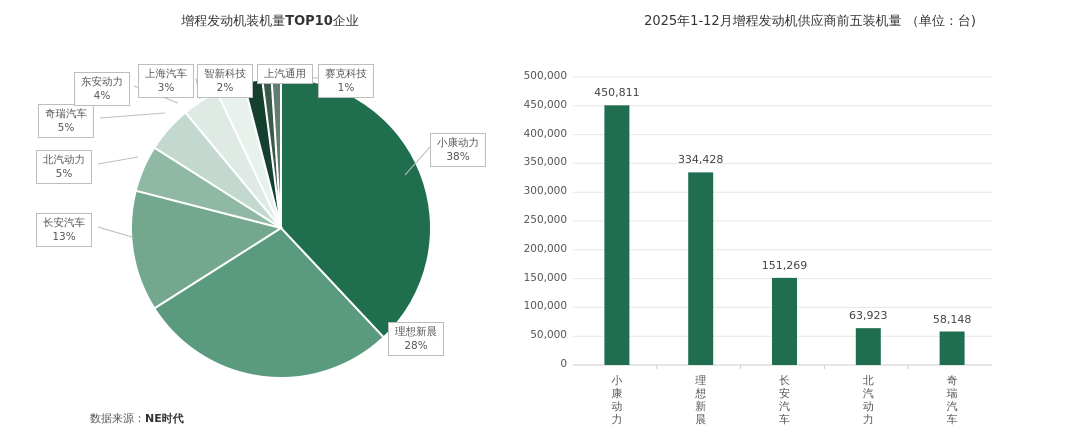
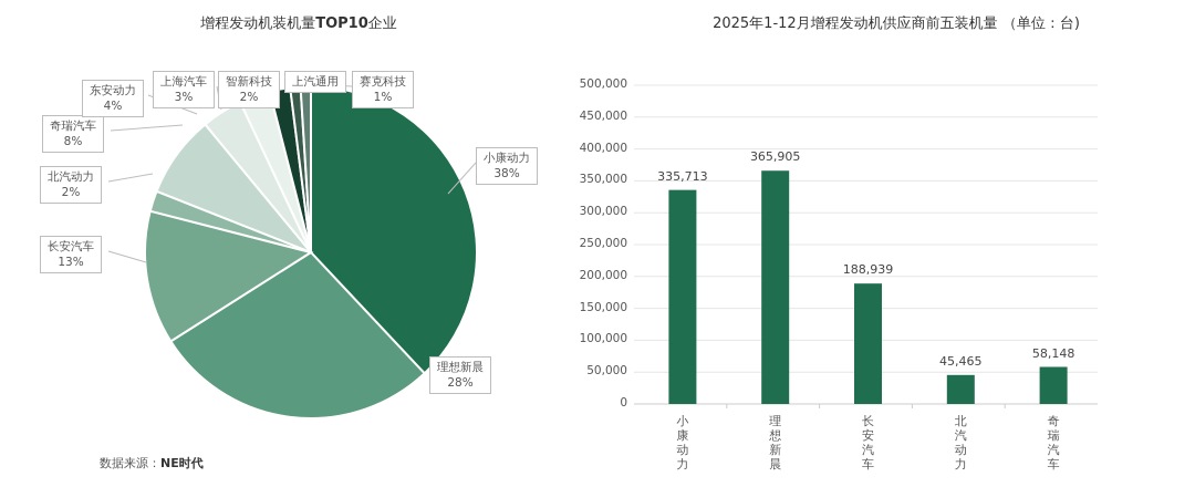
增程发动机装机量TOP10企业/北汽动力: 5% -> 2%
增程发动机装机量TOP10企业/奇瑞汽车: 5% -> 8%
2025年1-12月增程发动机供应商前五装机量 （单位：台)/小康动力: 450,811 -> 335,713
2025年1-12月增程发动机供应商前五装机量 （单位：台)/理想新晨: 334,428 -> 365,905
2025年1-12月增程发动机供应商前五装机量 （单位：台)/长安汽车: 151,269 -> 188,939
2025年1-12月增程发动机供应商前五装机量 （单位：台)/北汽动力: 63,923 -> 45,465
